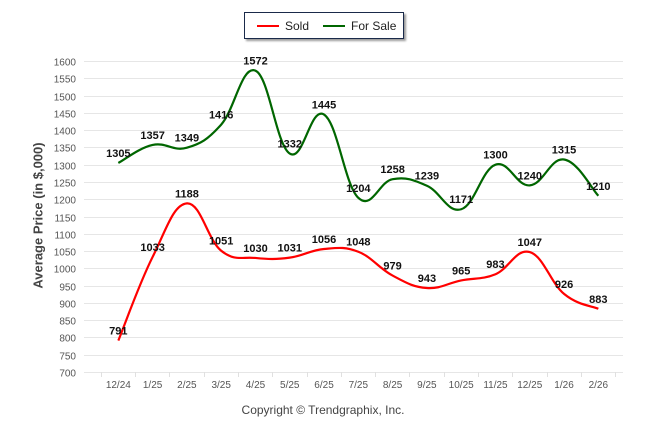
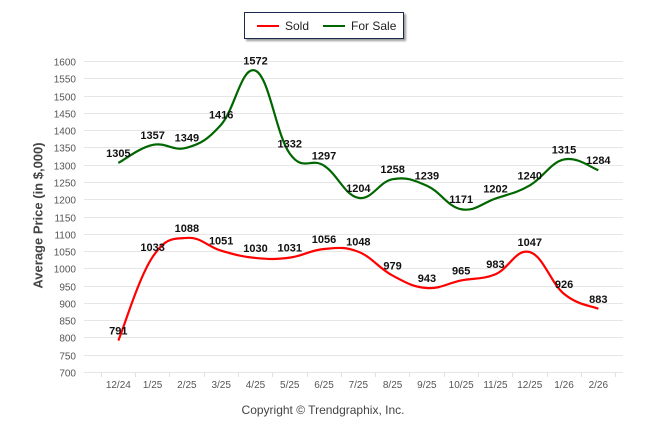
Sold/2/25: 1188 -> 1088
For Sale/6/25: 1445 -> 1297
For Sale/11/25: 1300 -> 1202
For Sale/2/26: 1210 -> 1284
